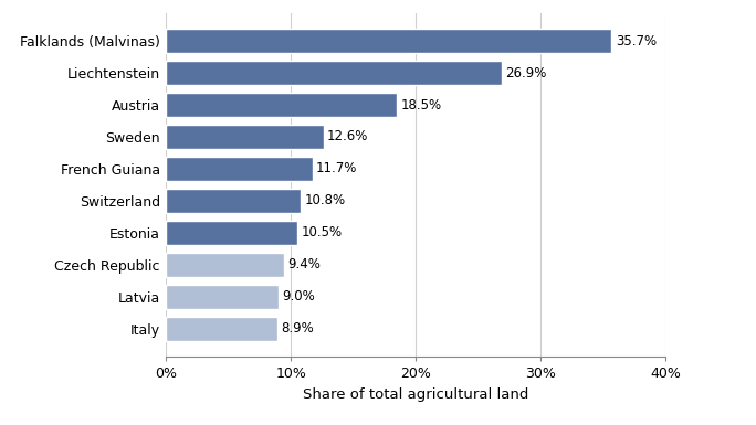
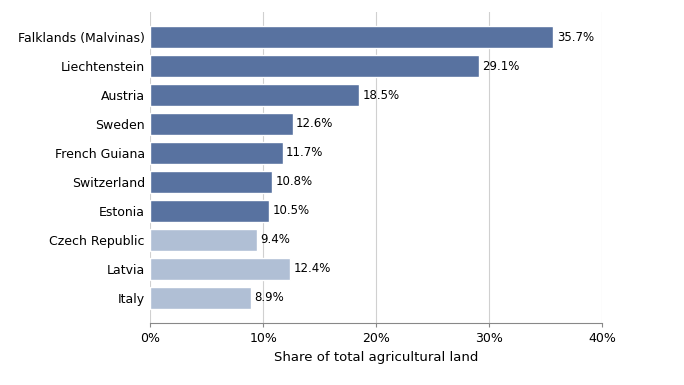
Liechtenstein: 26.9% -> 29.1%
Latvia: 9.0% -> 12.4%
